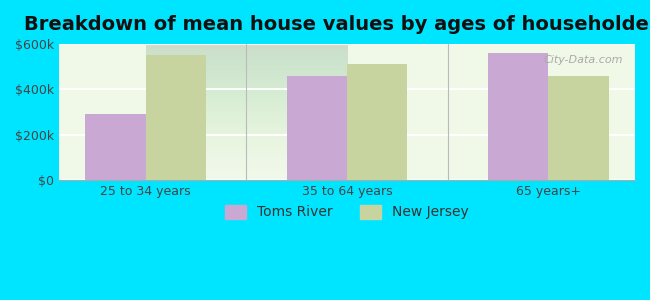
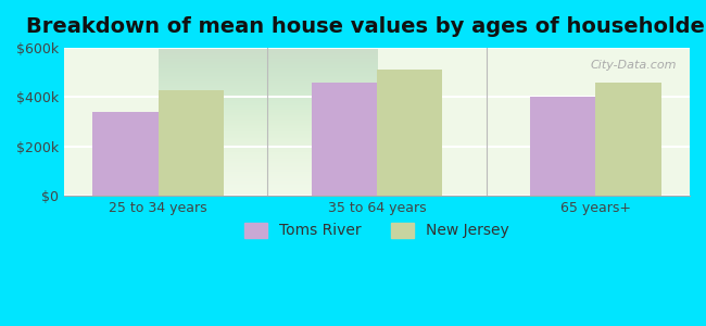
Toms River/25 to 34 years: $290k -> $340k
New Jersey/25 to 34 years: $550k -> $430k
Toms River/65 years+: $560k -> $400k
